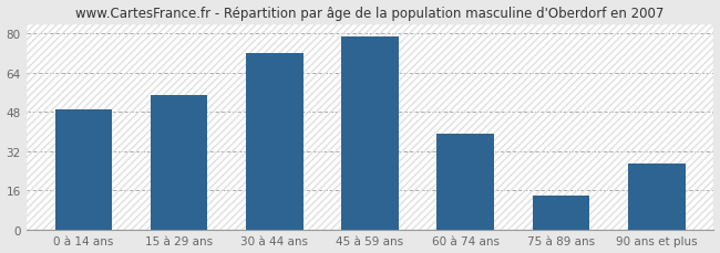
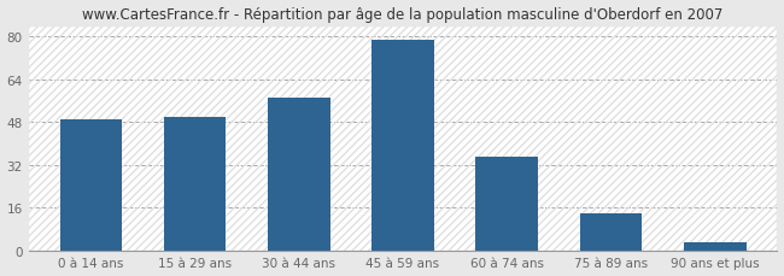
15 à 29 ans: 55 -> 50
30 à 44 ans: 72 -> 57
60 à 74 ans: 39 -> 35
90 ans et plus: 27 -> 3
